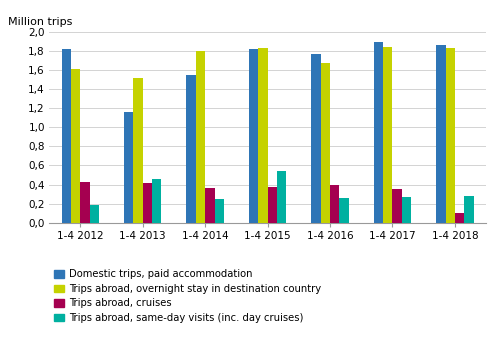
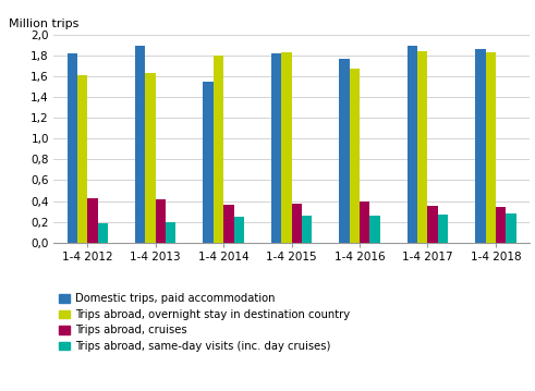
Domestic trips, paid accommodation/1-4 2013: 1,16 -> 1,90
Trips abroad, overnight stay in destination country/1-4 2013: 1,52 -> 1,64
Trips abroad, same-day visits (inc. day cruises)/1-4 2013: 0,46 -> 0,20
Trips abroad, same-day visits (inc. day cruises)/1-4 2015: 0,54 -> 0,26
Trips abroad, cruises/1-4 2018: 0,10 -> 0,34
